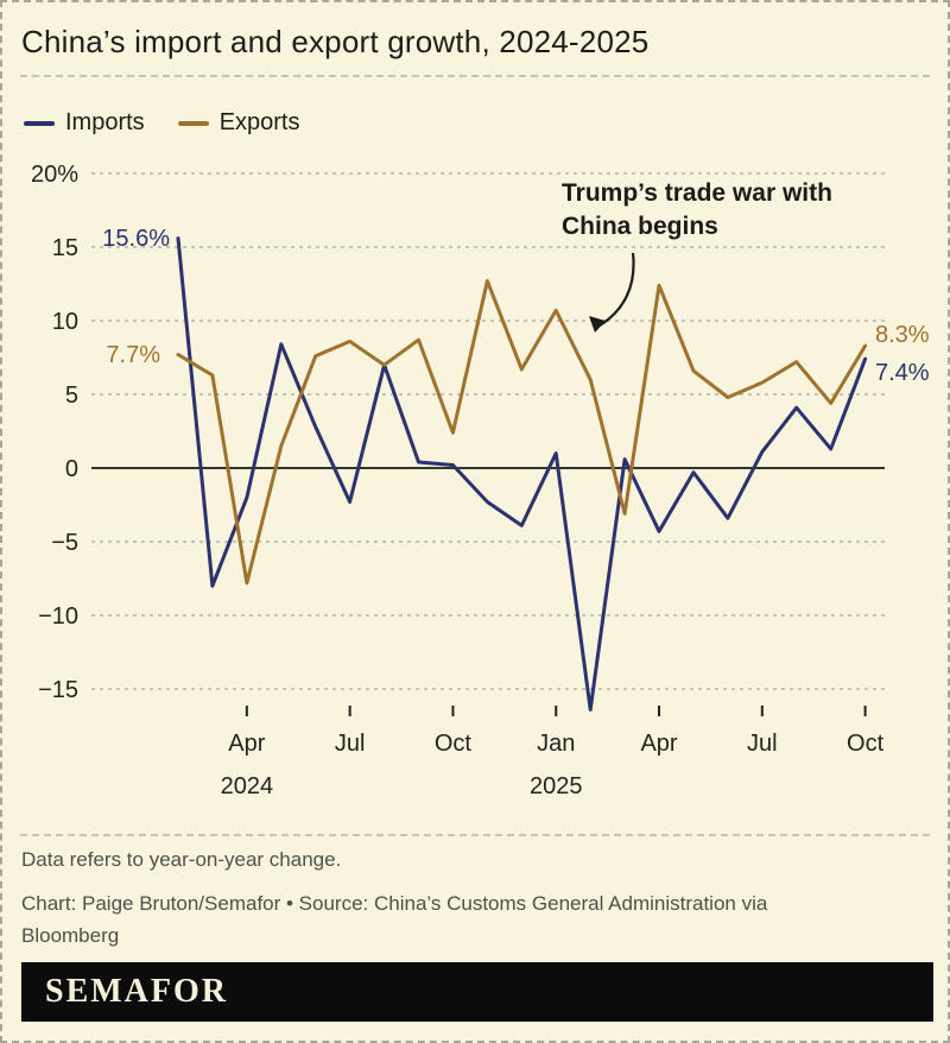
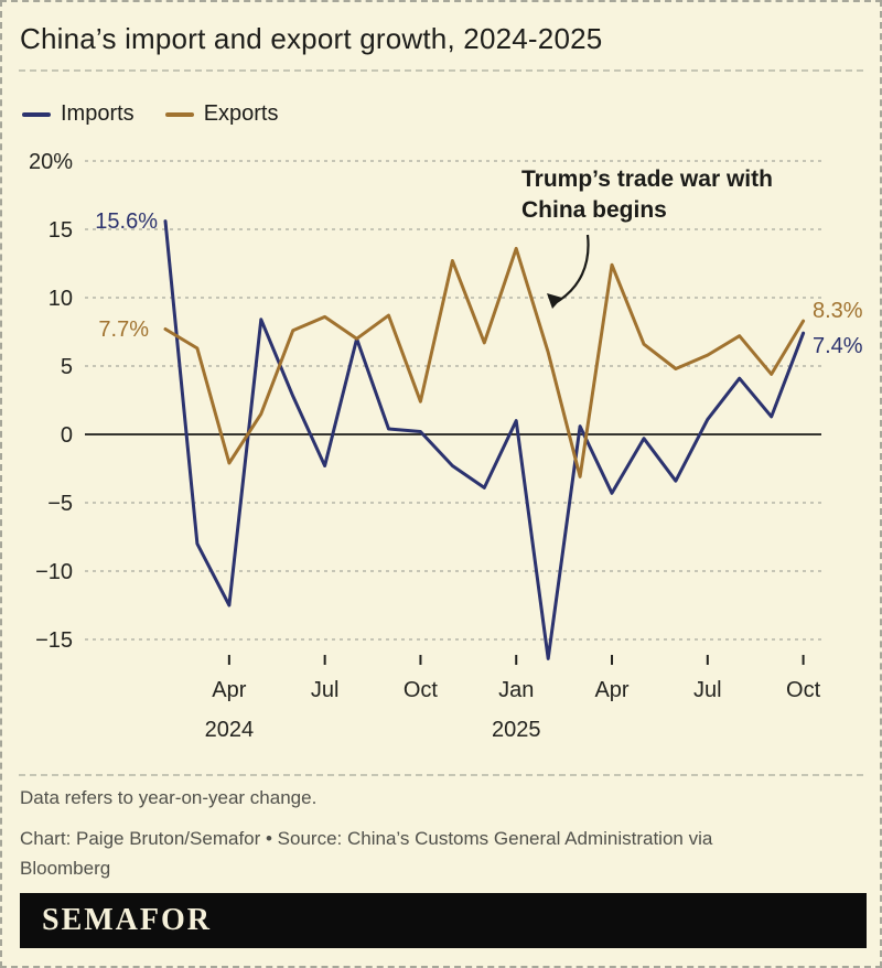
Imports/Apr 2024: -2.0% -> -12.5%
Exports/Apr 2024: -7.8% -> -2.1%
Exports/Jan 2025: 10.7% -> 13.6%
